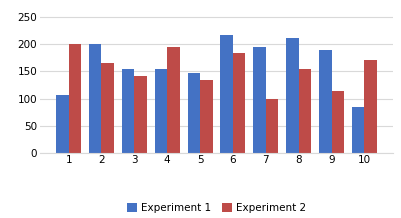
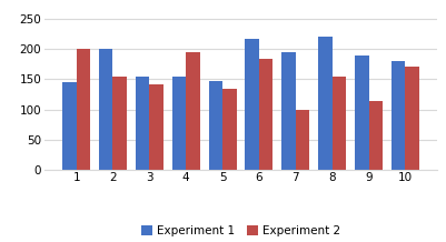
Experiment 1/1: 106 -> 145
Experiment 2/2: 166 -> 155
Experiment 1/8: 212 -> 222
Experiment 1/10: 84 -> 180
